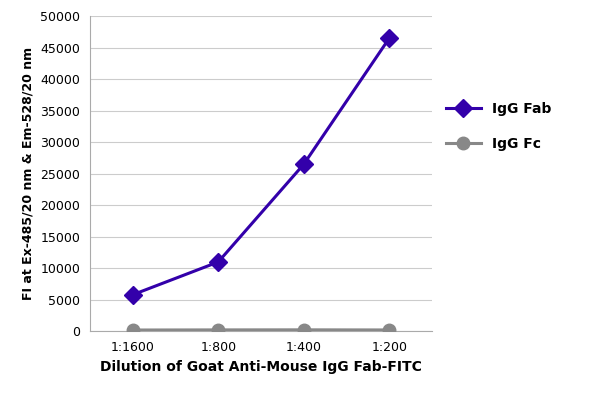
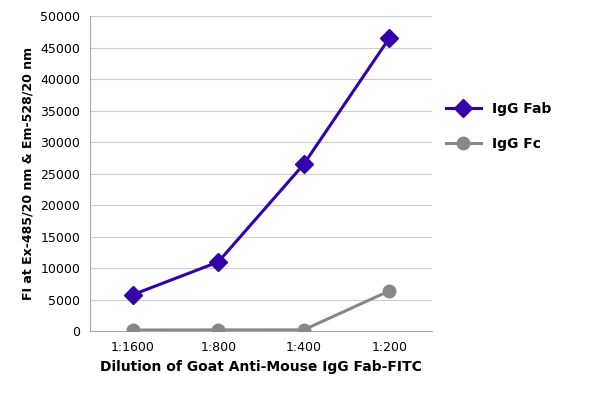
IgG Fc/1:200: 200 -> 6400
